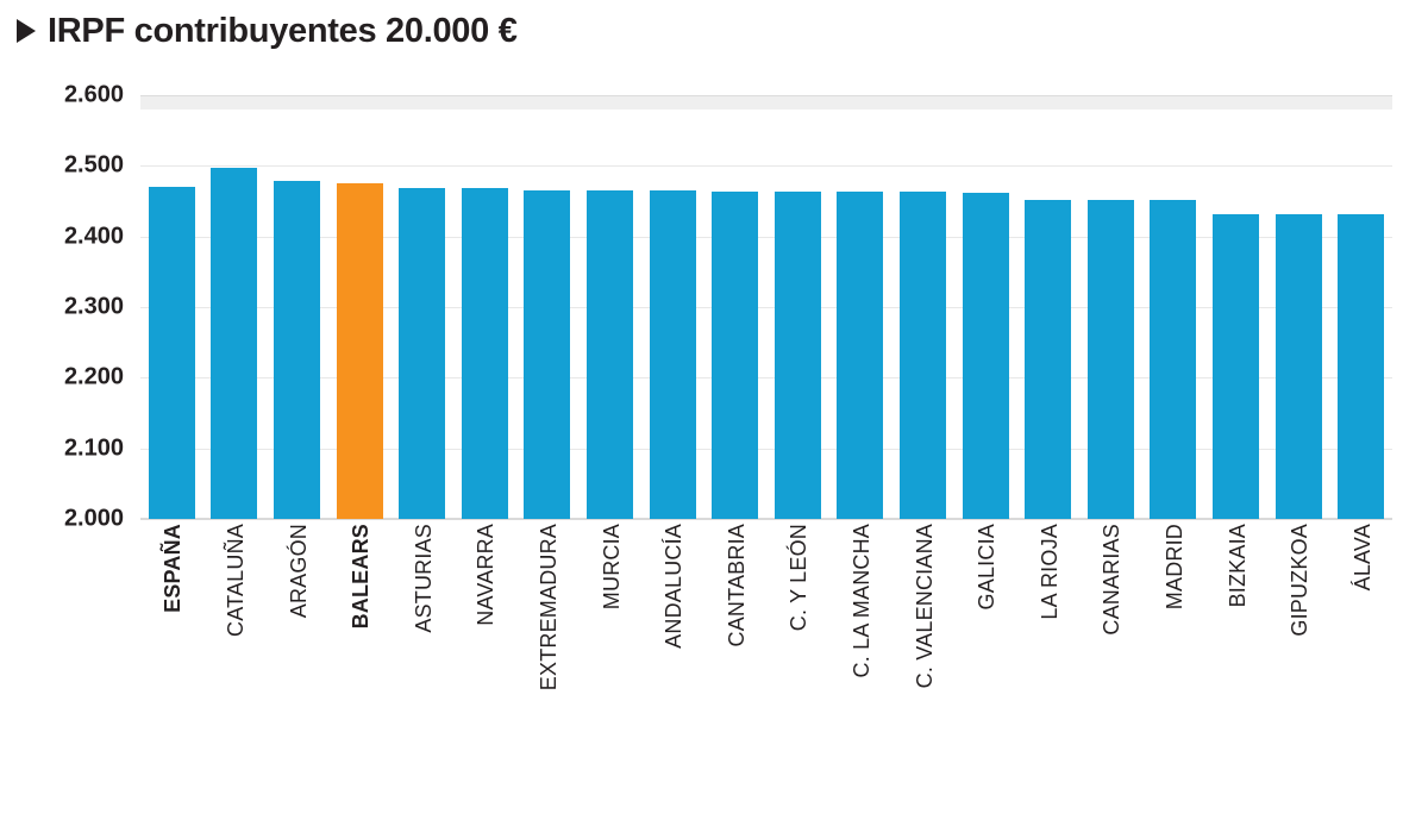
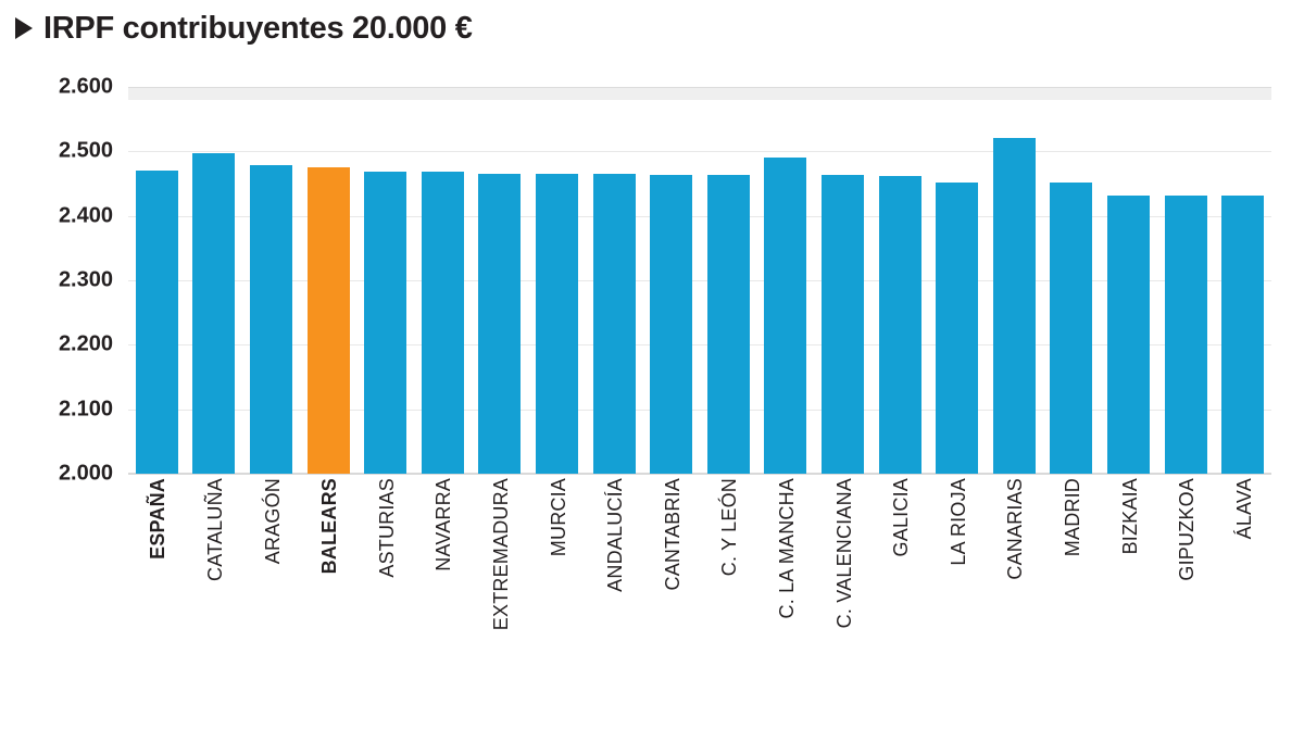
C. LA MANCHA: 2460 -> 2490
CANARIAS: 2450 -> 2520
